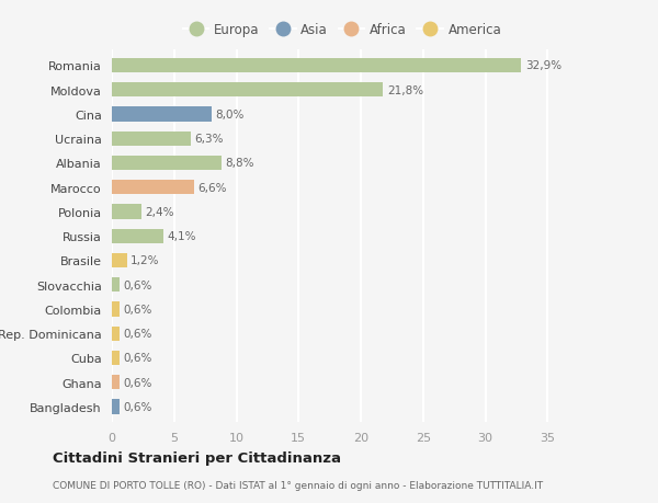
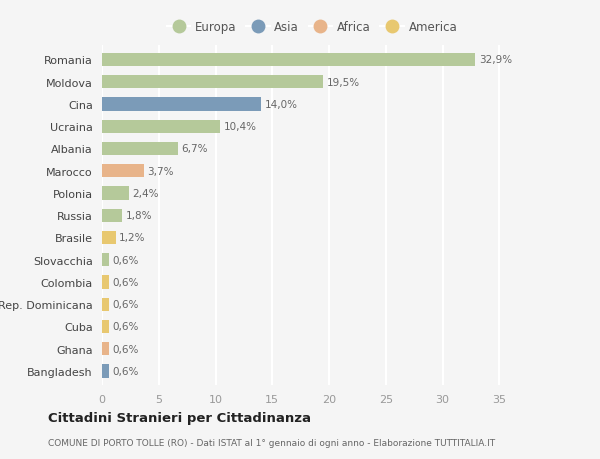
Moldova: 21,8% -> 19,5%
Cina: 8,0% -> 14,0%
Ucraina: 6,3% -> 10,4%
Albania: 8,8% -> 6,7%
Marocco: 6,6% -> 3,7%
Russia: 4,1% -> 1,8%
